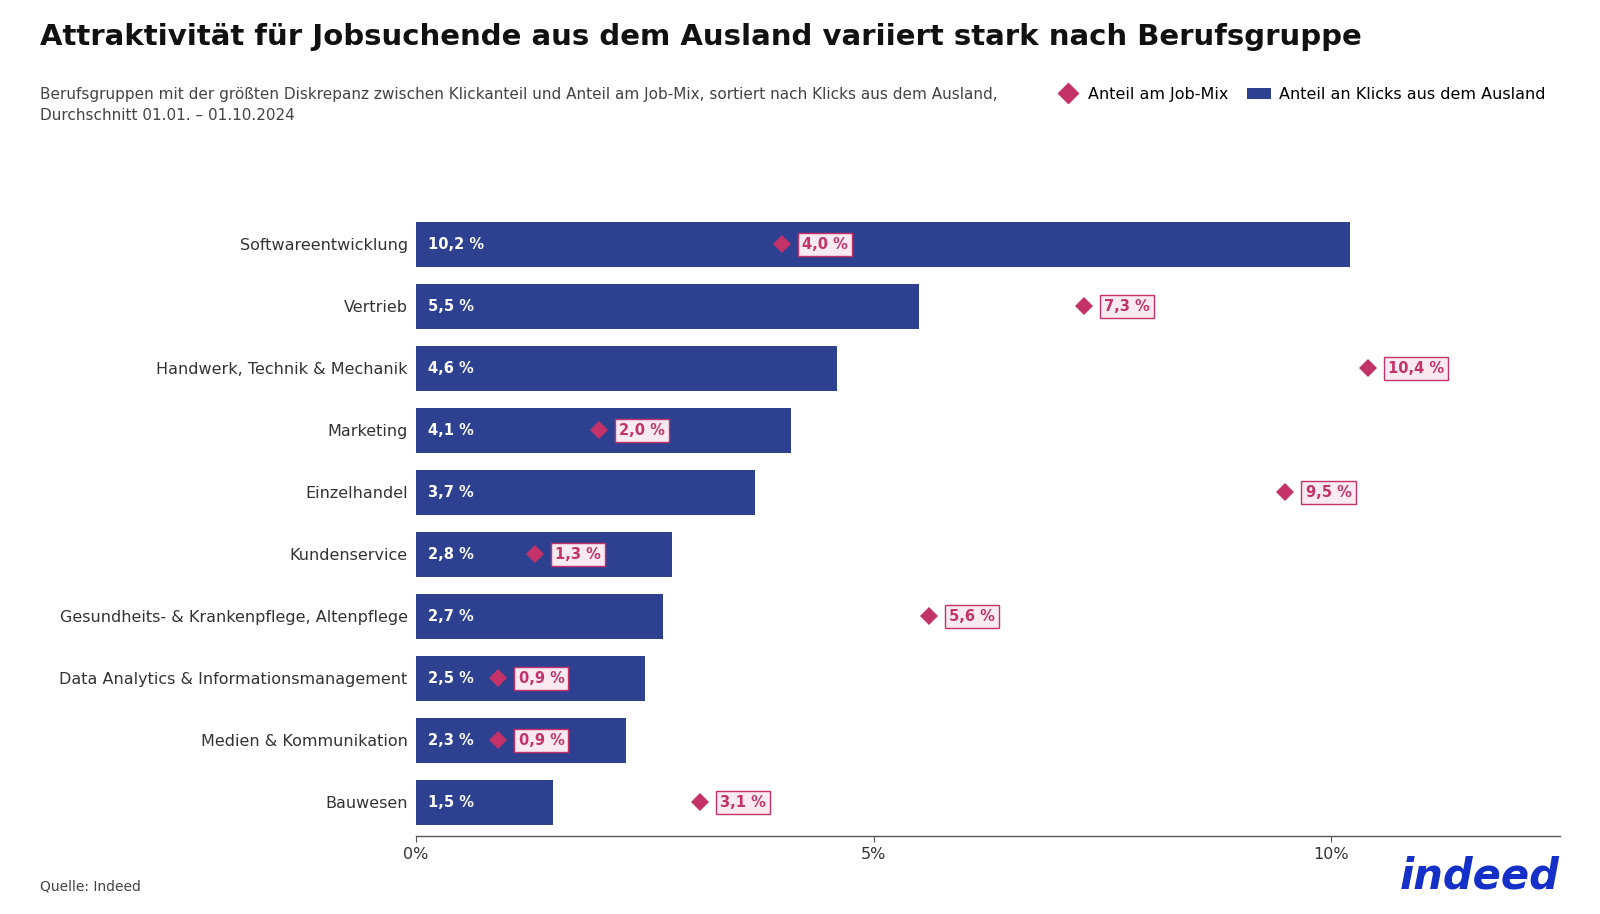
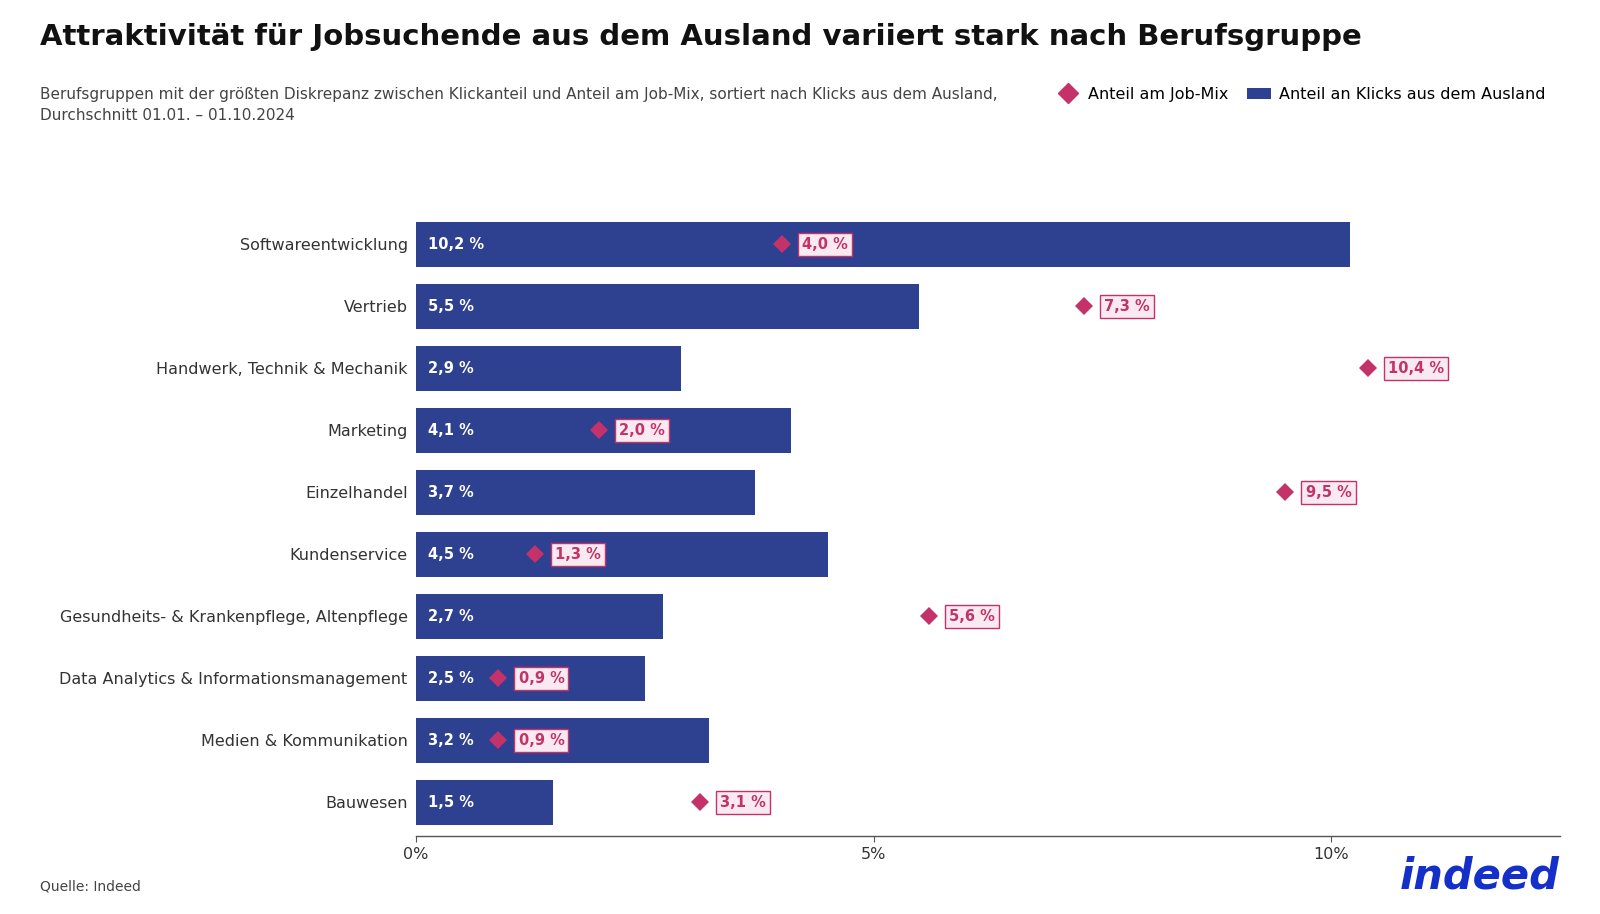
Handwerk, Technik & Mechanik: 4,6 -> 2,9
Kundenservice: 2,8 -> 4,5
Medien & Kommunikation: 2,3 -> 3,2
